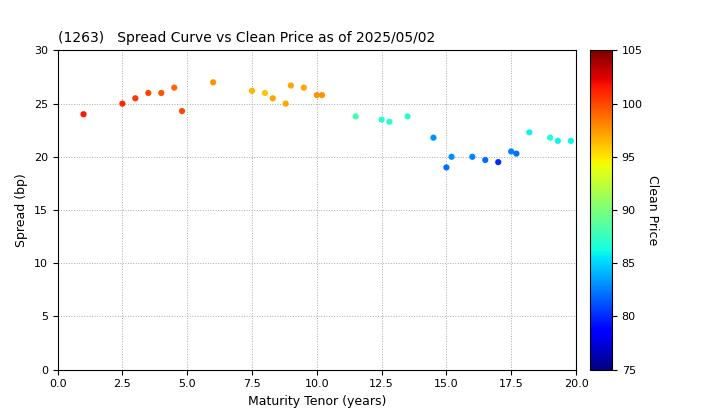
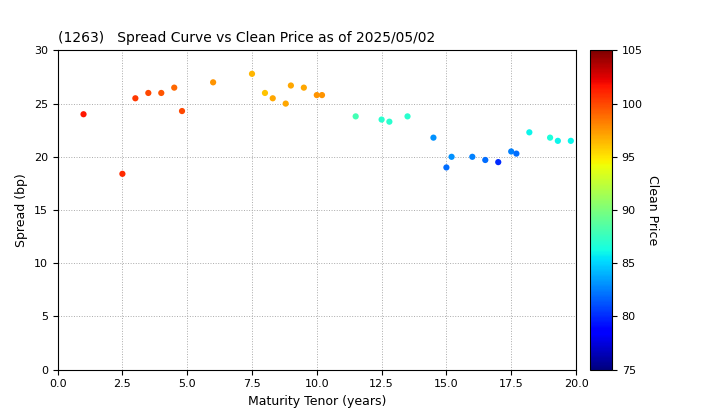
2.5: 25.0 -> 18.4
7.5: 26.2 -> 27.8
